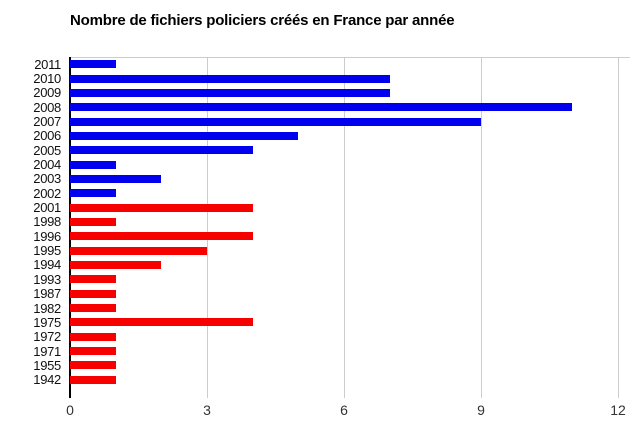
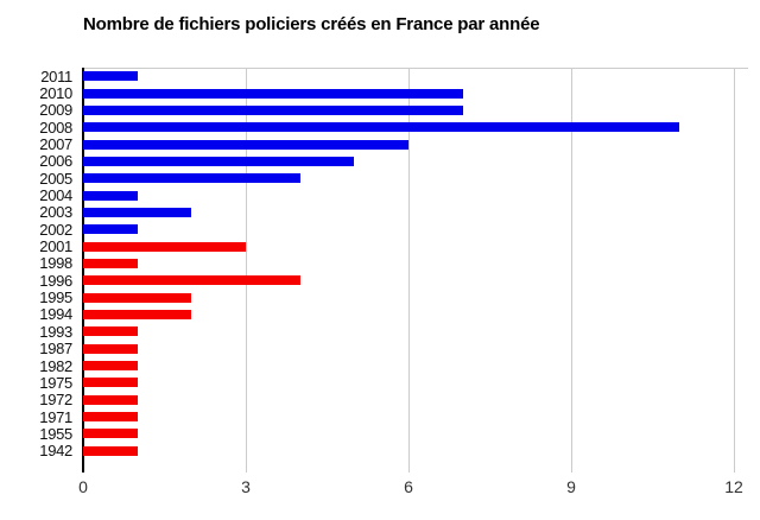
2007: 9 -> 6
2001: 4 -> 3
1995: 3 -> 2
1975: 4 -> 1
